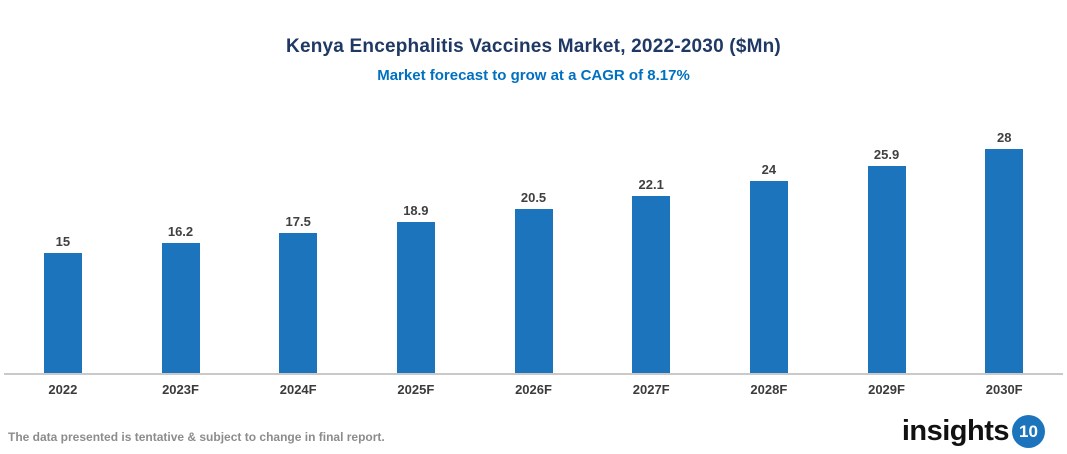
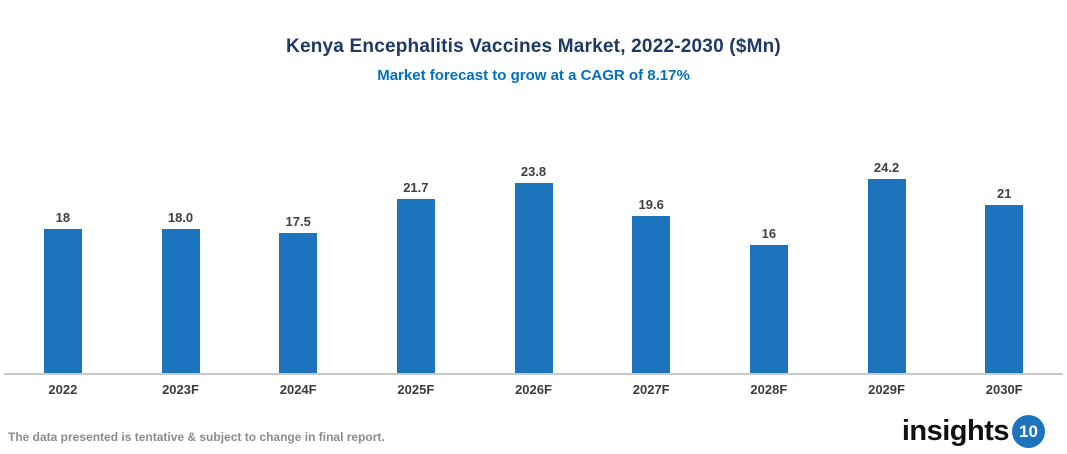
2022: 15 -> 18
2023F: 16.2 -> 18.0
2025F: 18.9 -> 21.7
2026F: 20.5 -> 23.8
2027F: 22.1 -> 19.6
2028F: 24 -> 16
2029F: 25.9 -> 24.2
2030F: 28 -> 21
